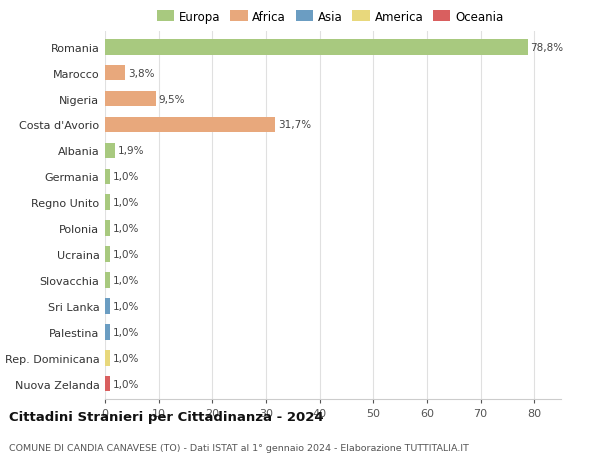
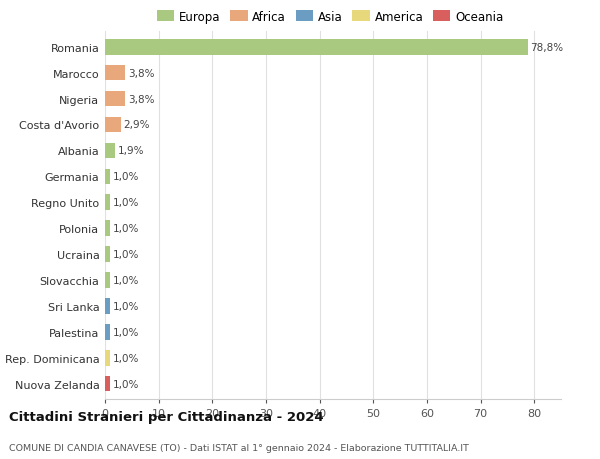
Nigeria: 9,5% -> 3,8%
Costa d'Avorio: 31,7% -> 2,9%
